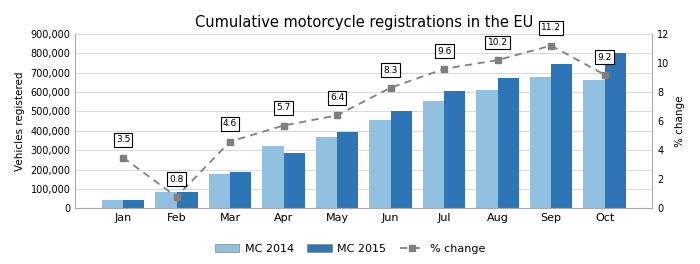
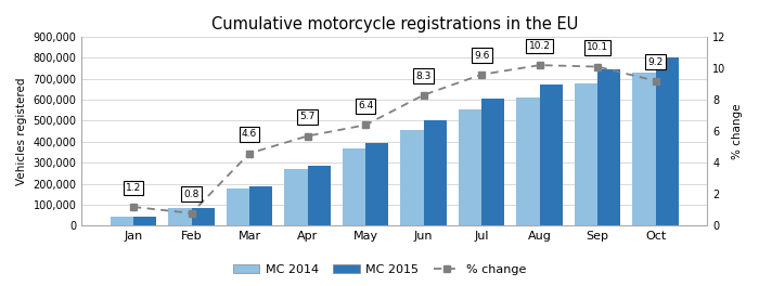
% change/Jan: 3.5 -> 1.2
MC 2014/Apr: 320,000 -> 270,000
% change/Sep: 11.2 -> 10.1
MC 2014/Oct: 660,000 -> 730,000
